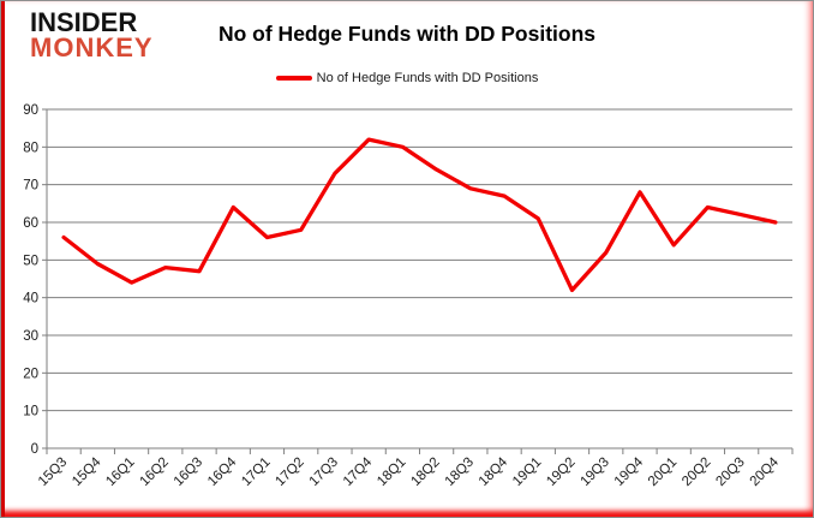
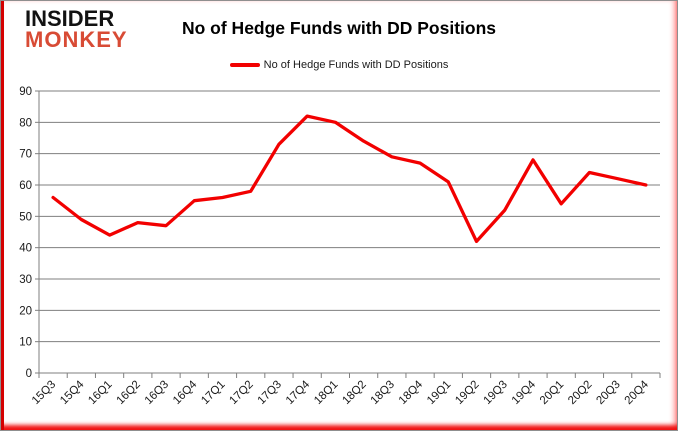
16Q4: 64 -> 55
